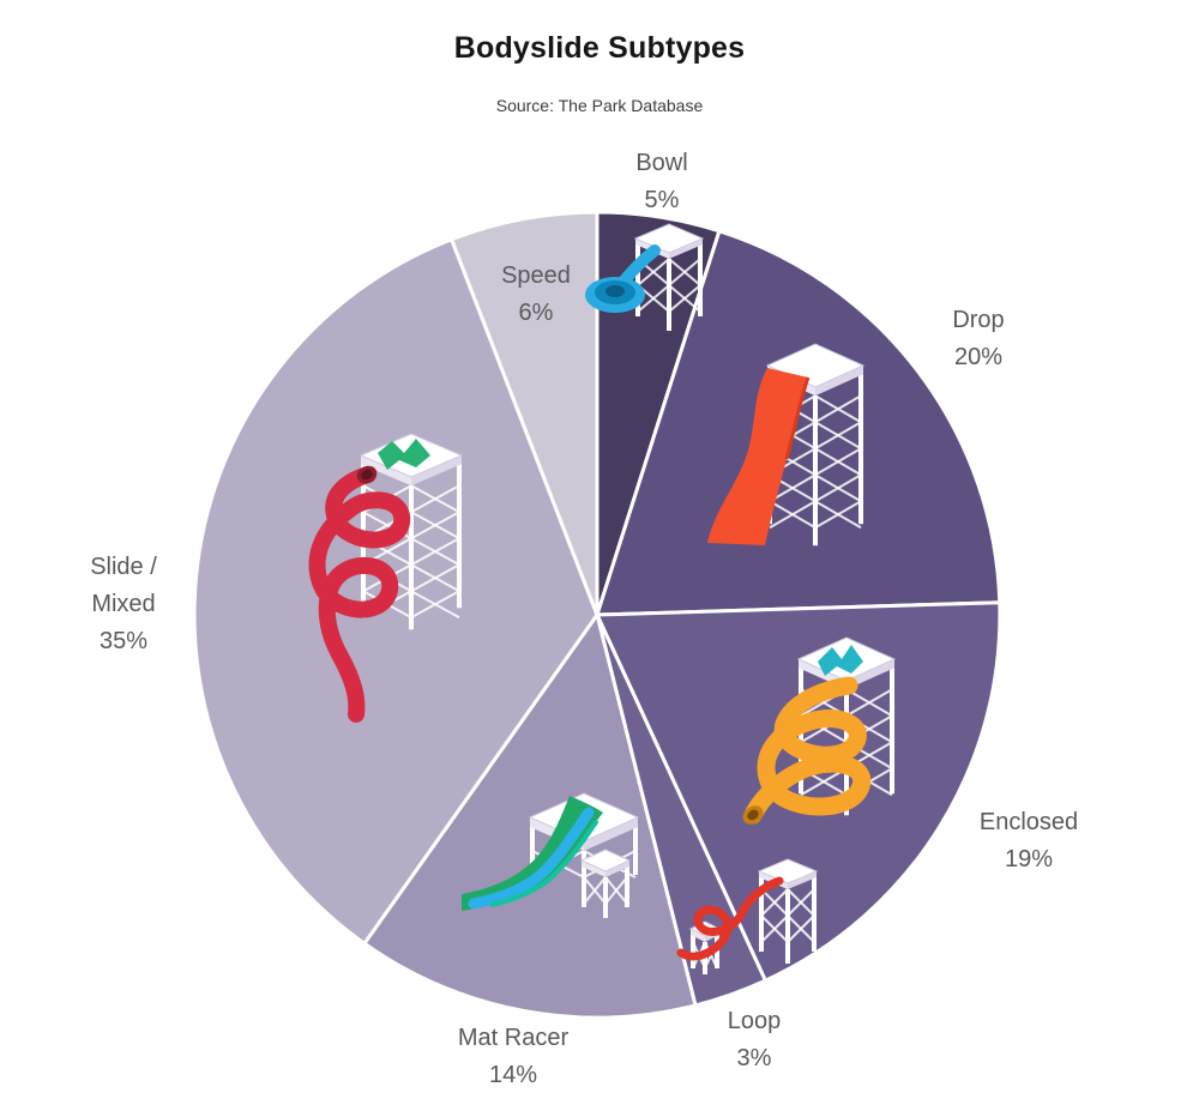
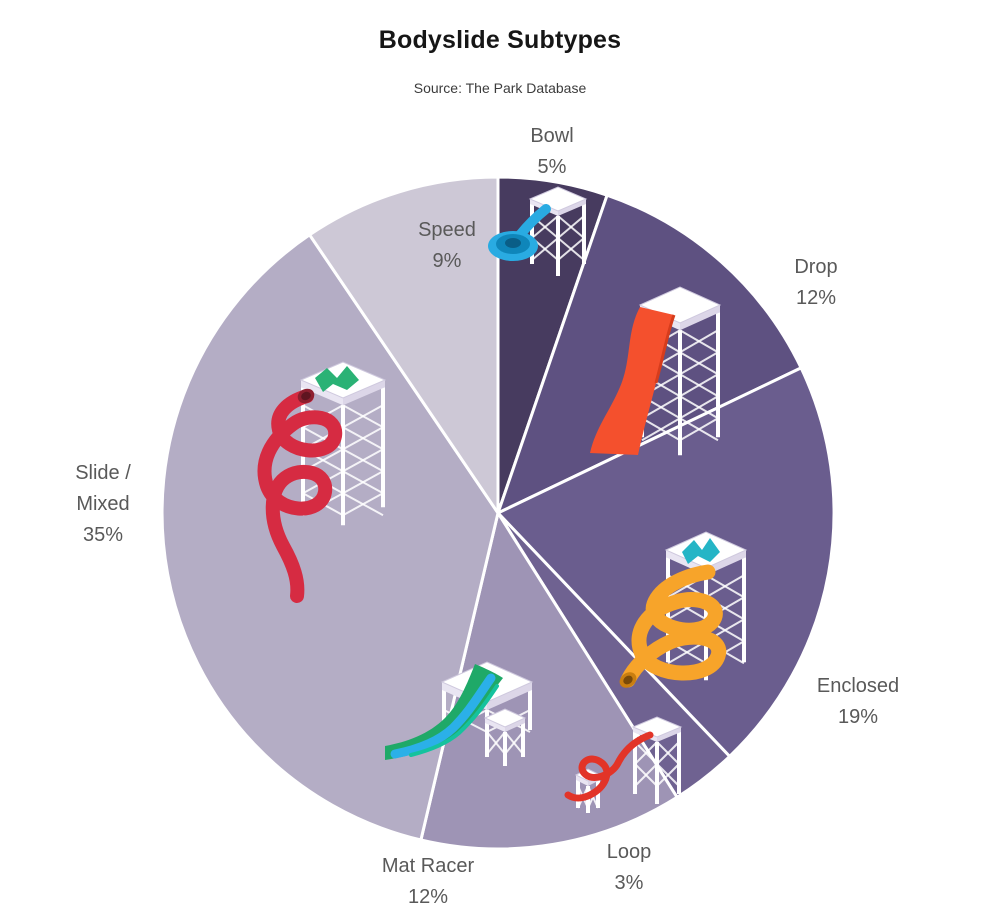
Drop: 20% -> 12%
Mat Racer: 14% -> 12%
Speed: 6% -> 9%
